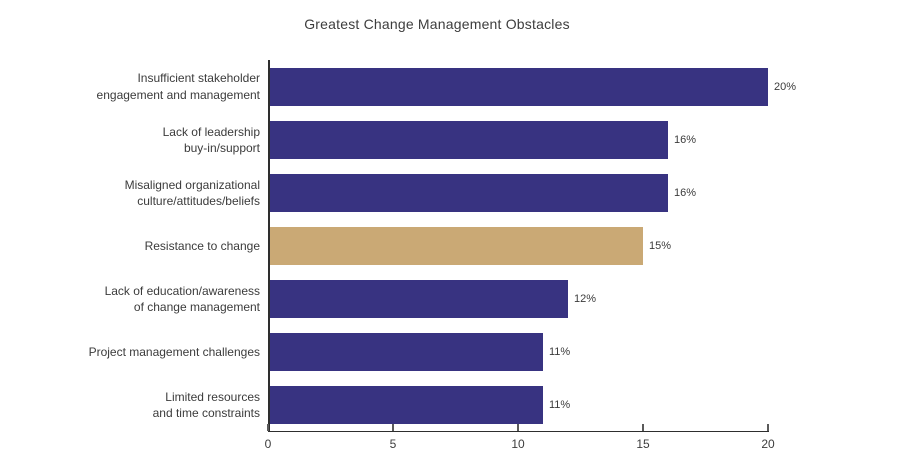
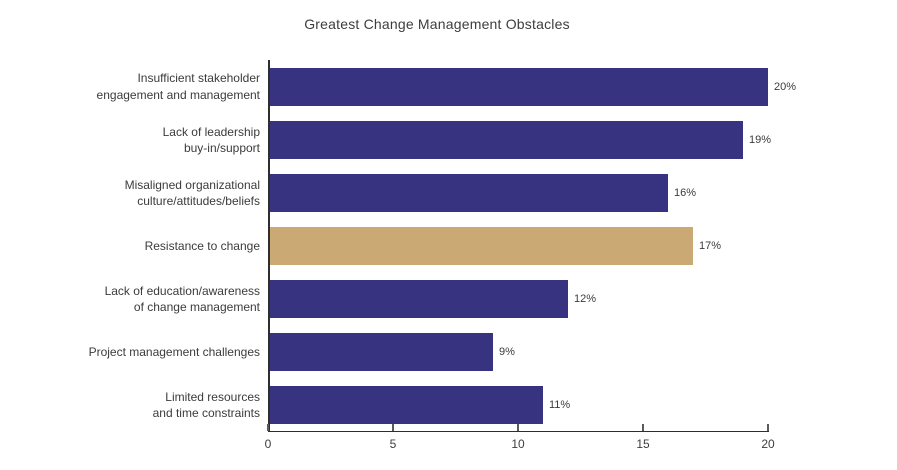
Lack of leadership buy-in/support: 16% -> 19%
Resistance to change: 15% -> 17%
Project management challenges: 11% -> 9%
